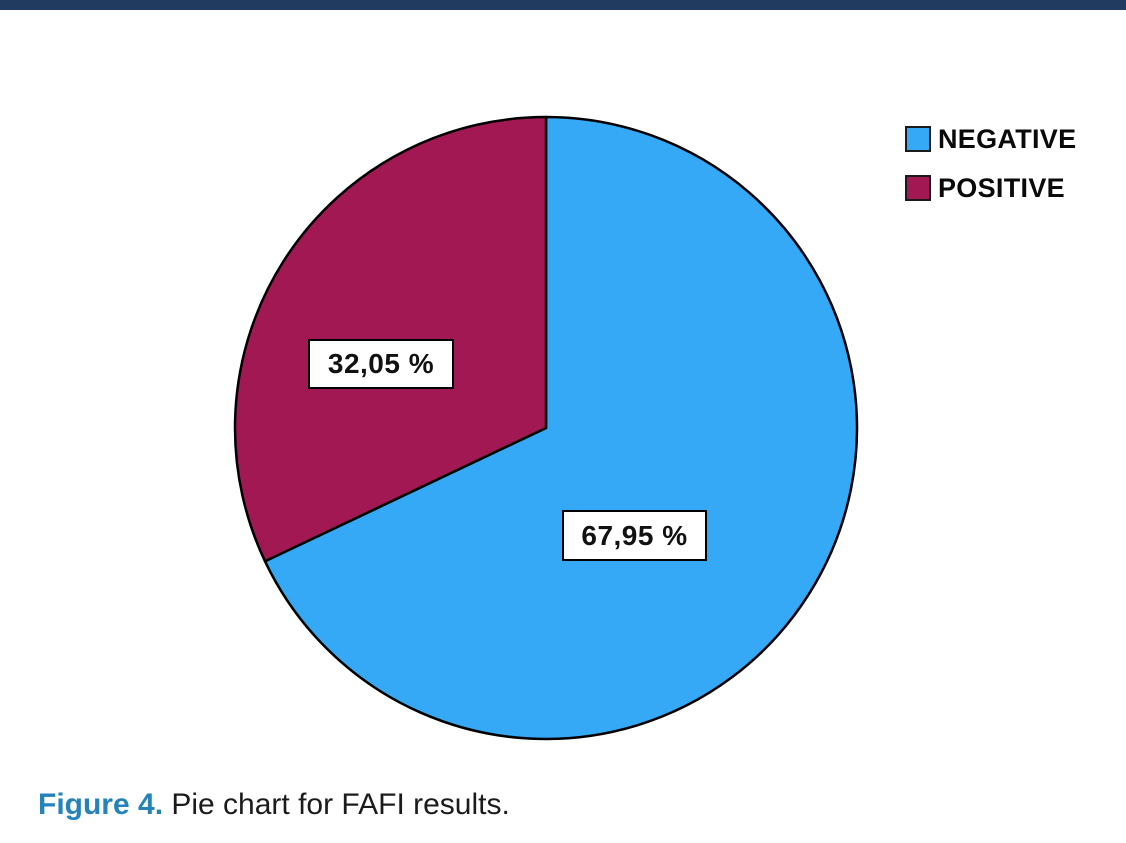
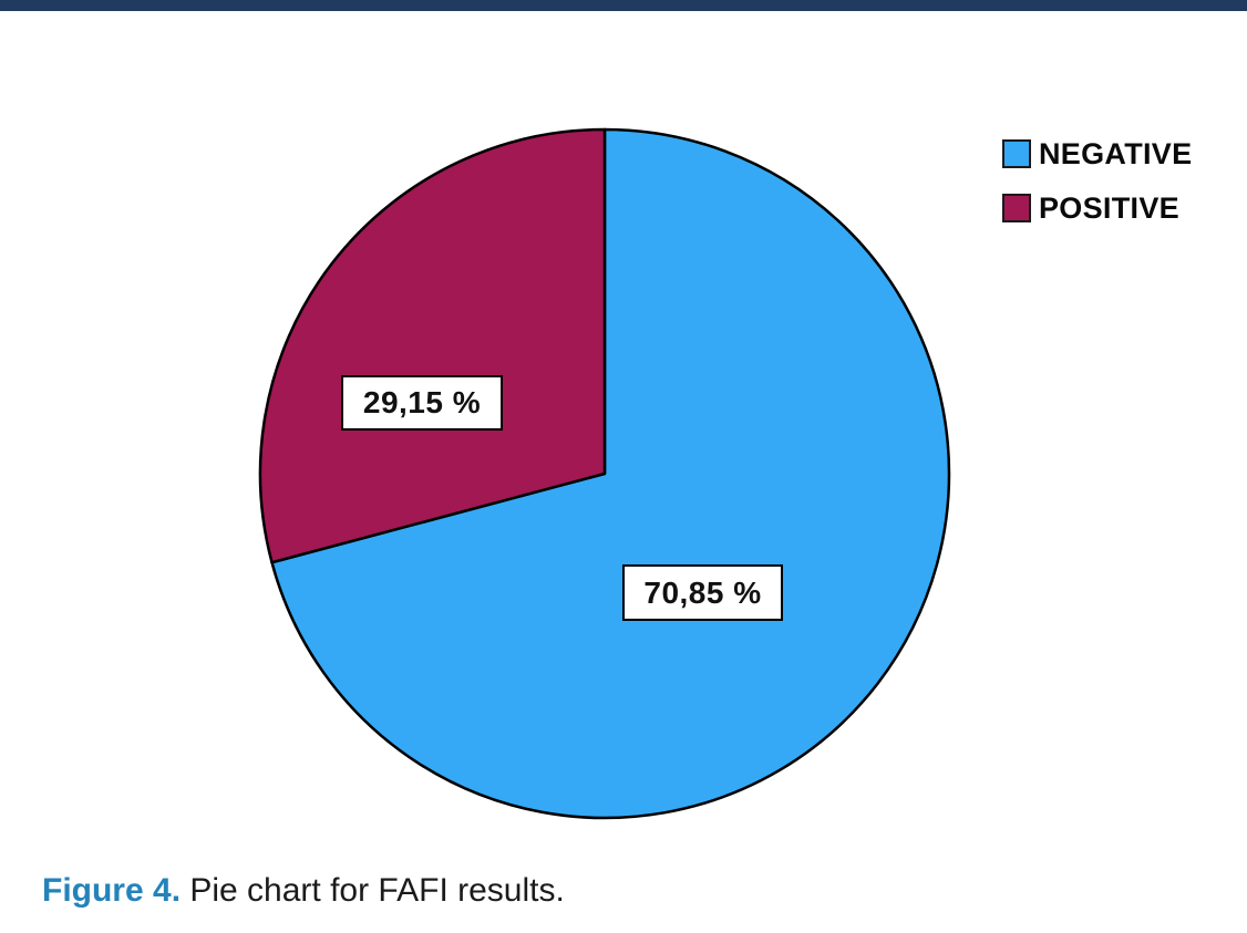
NEGATIVE: 67,95 -> 70,85
POSITIVE: 32,05 -> 29,15
